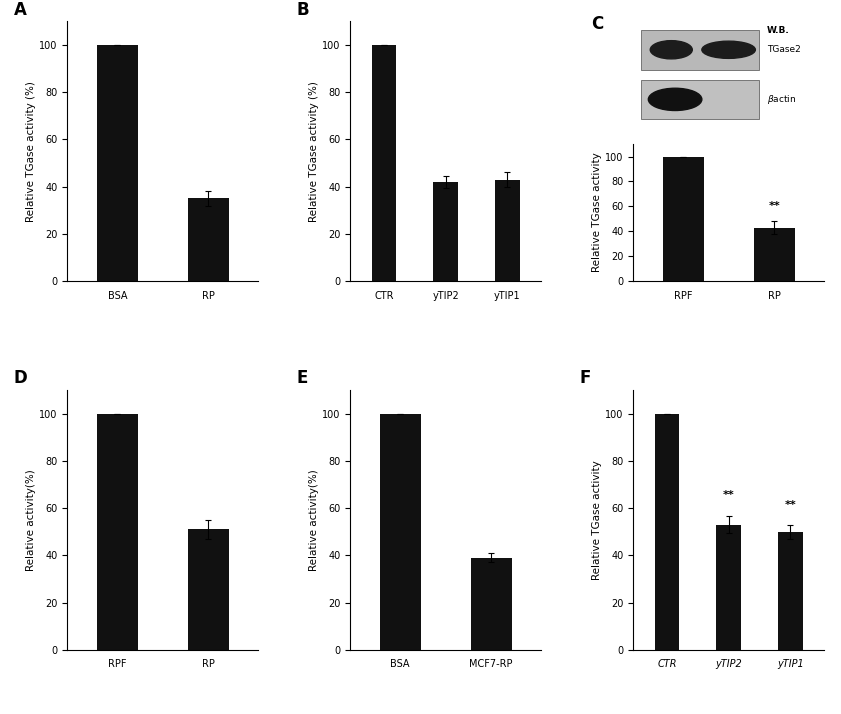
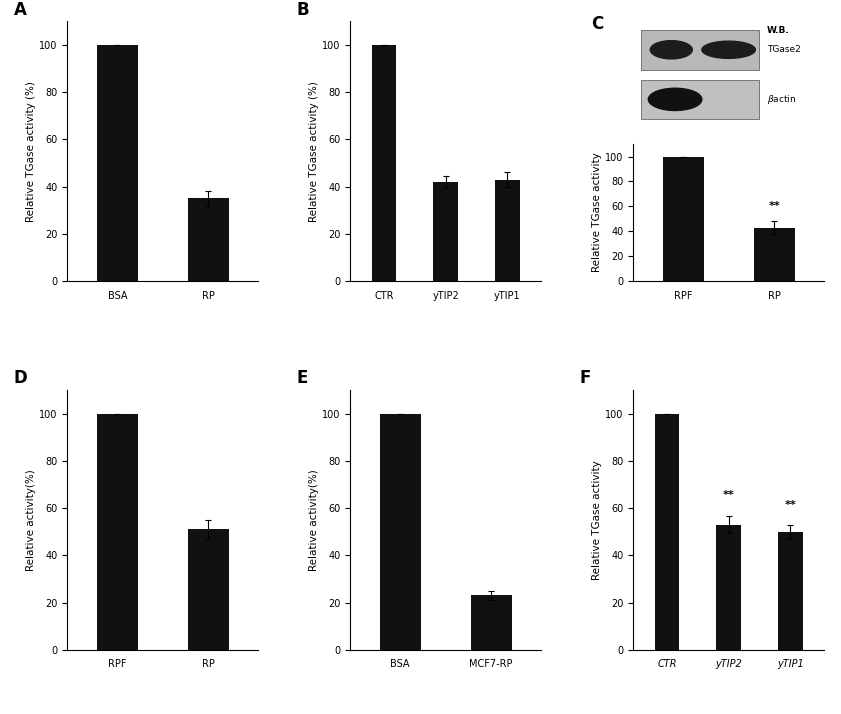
MCF7-RP: 39 -> 23
